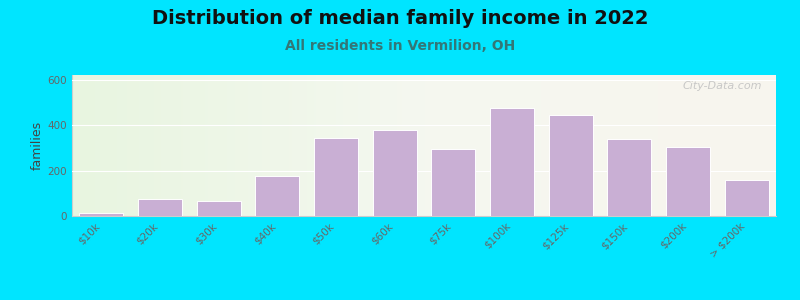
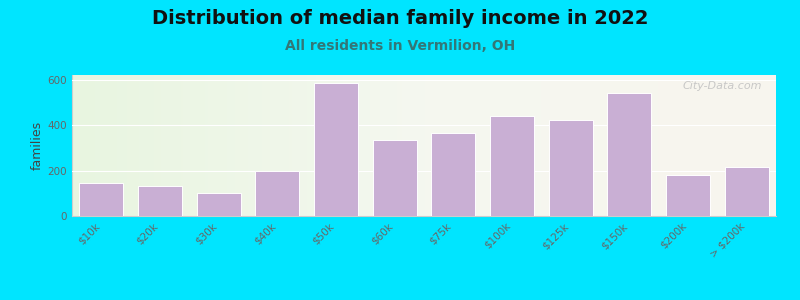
$10k: 15 -> 145
$20k: 75 -> 130
$30k: 65 -> 100
$40k: 175 -> 200
$50k: 345 -> 585
$60k: 380 -> 335
$75k: 295 -> 365
$100k: 475 -> 440
$125k: 445 -> 420
$150k: 340 -> 540
$200k: 305 -> 180
> $200k: 160 -> 215
